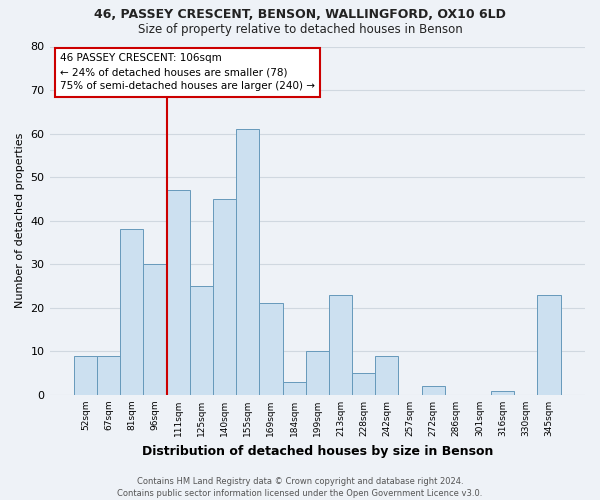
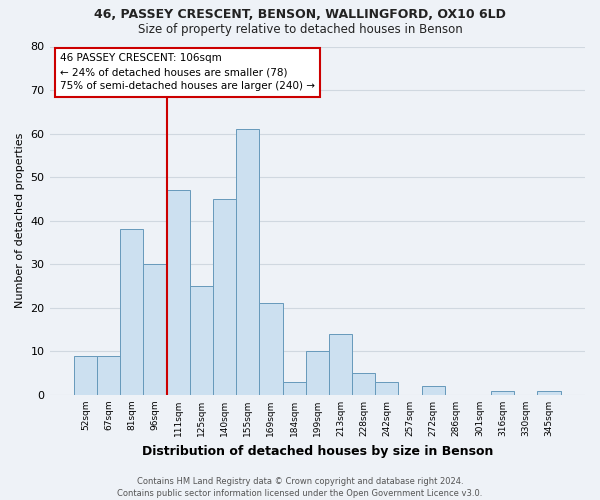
213sqm: 23 -> 14
242sqm: 9 -> 3
345sqm: 23 -> 1
